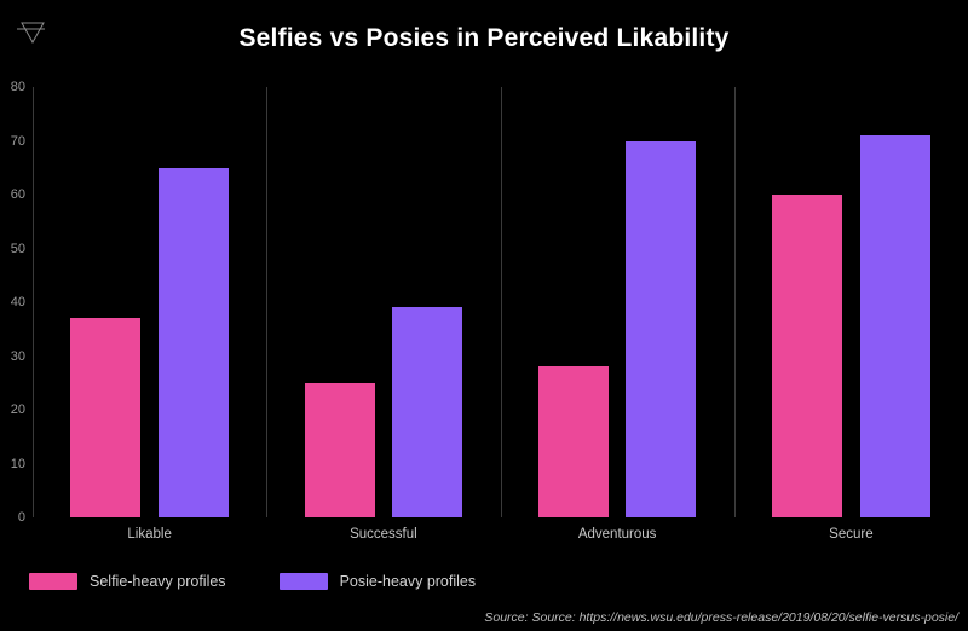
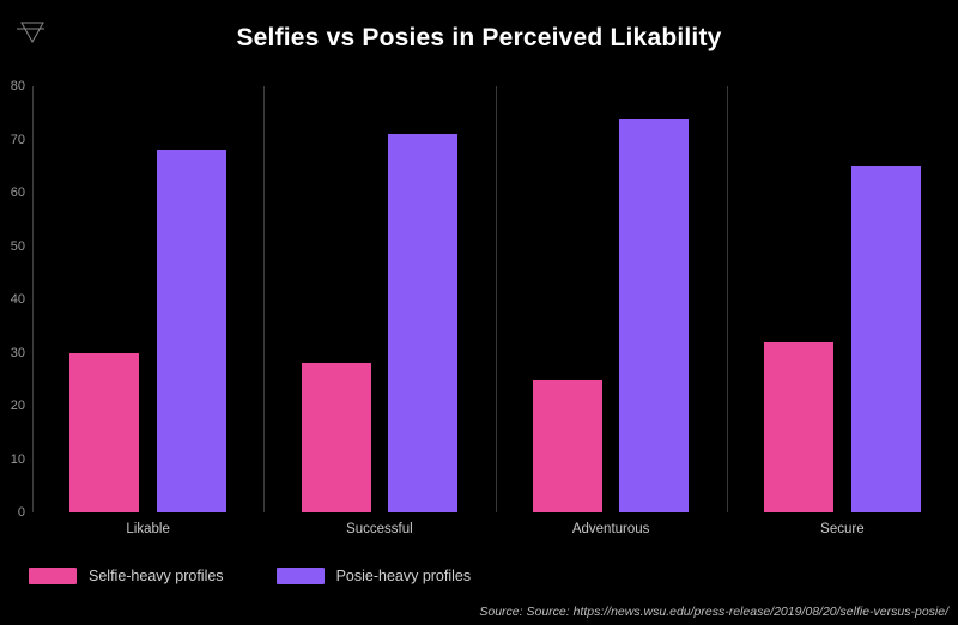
Selfie-heavy profiles/Likable: 37 -> 30
Posie-heavy profiles/Likable: 65 -> 68
Selfie-heavy profiles/Successful: 25 -> 28
Posie-heavy profiles/Successful: 39 -> 71
Selfie-heavy profiles/Adventurous: 28 -> 25
Posie-heavy profiles/Adventurous: 70 -> 74
Selfie-heavy profiles/Secure: 60 -> 32
Posie-heavy profiles/Secure: 71 -> 65
